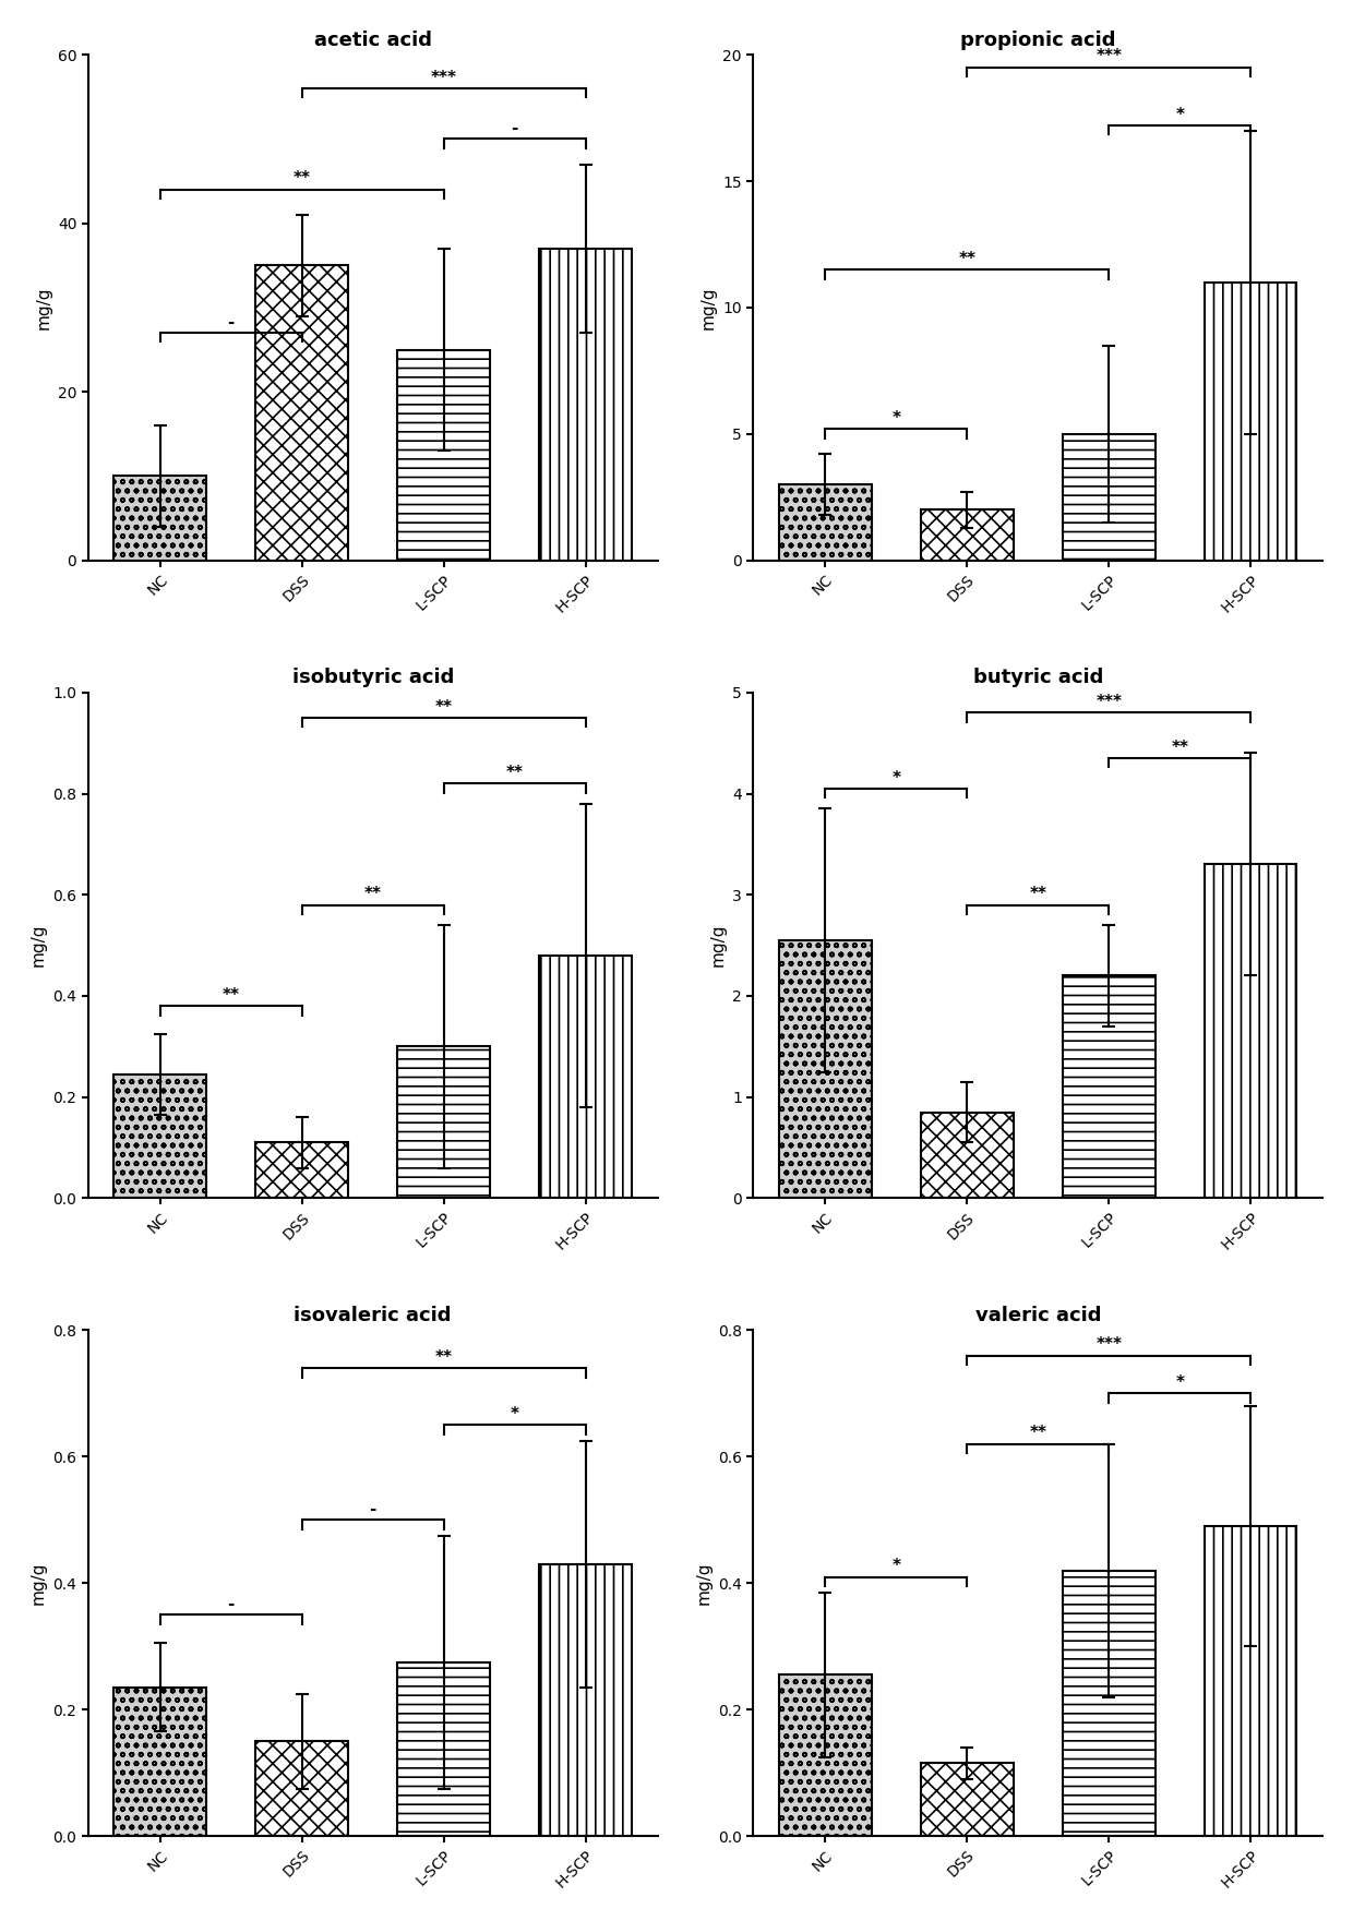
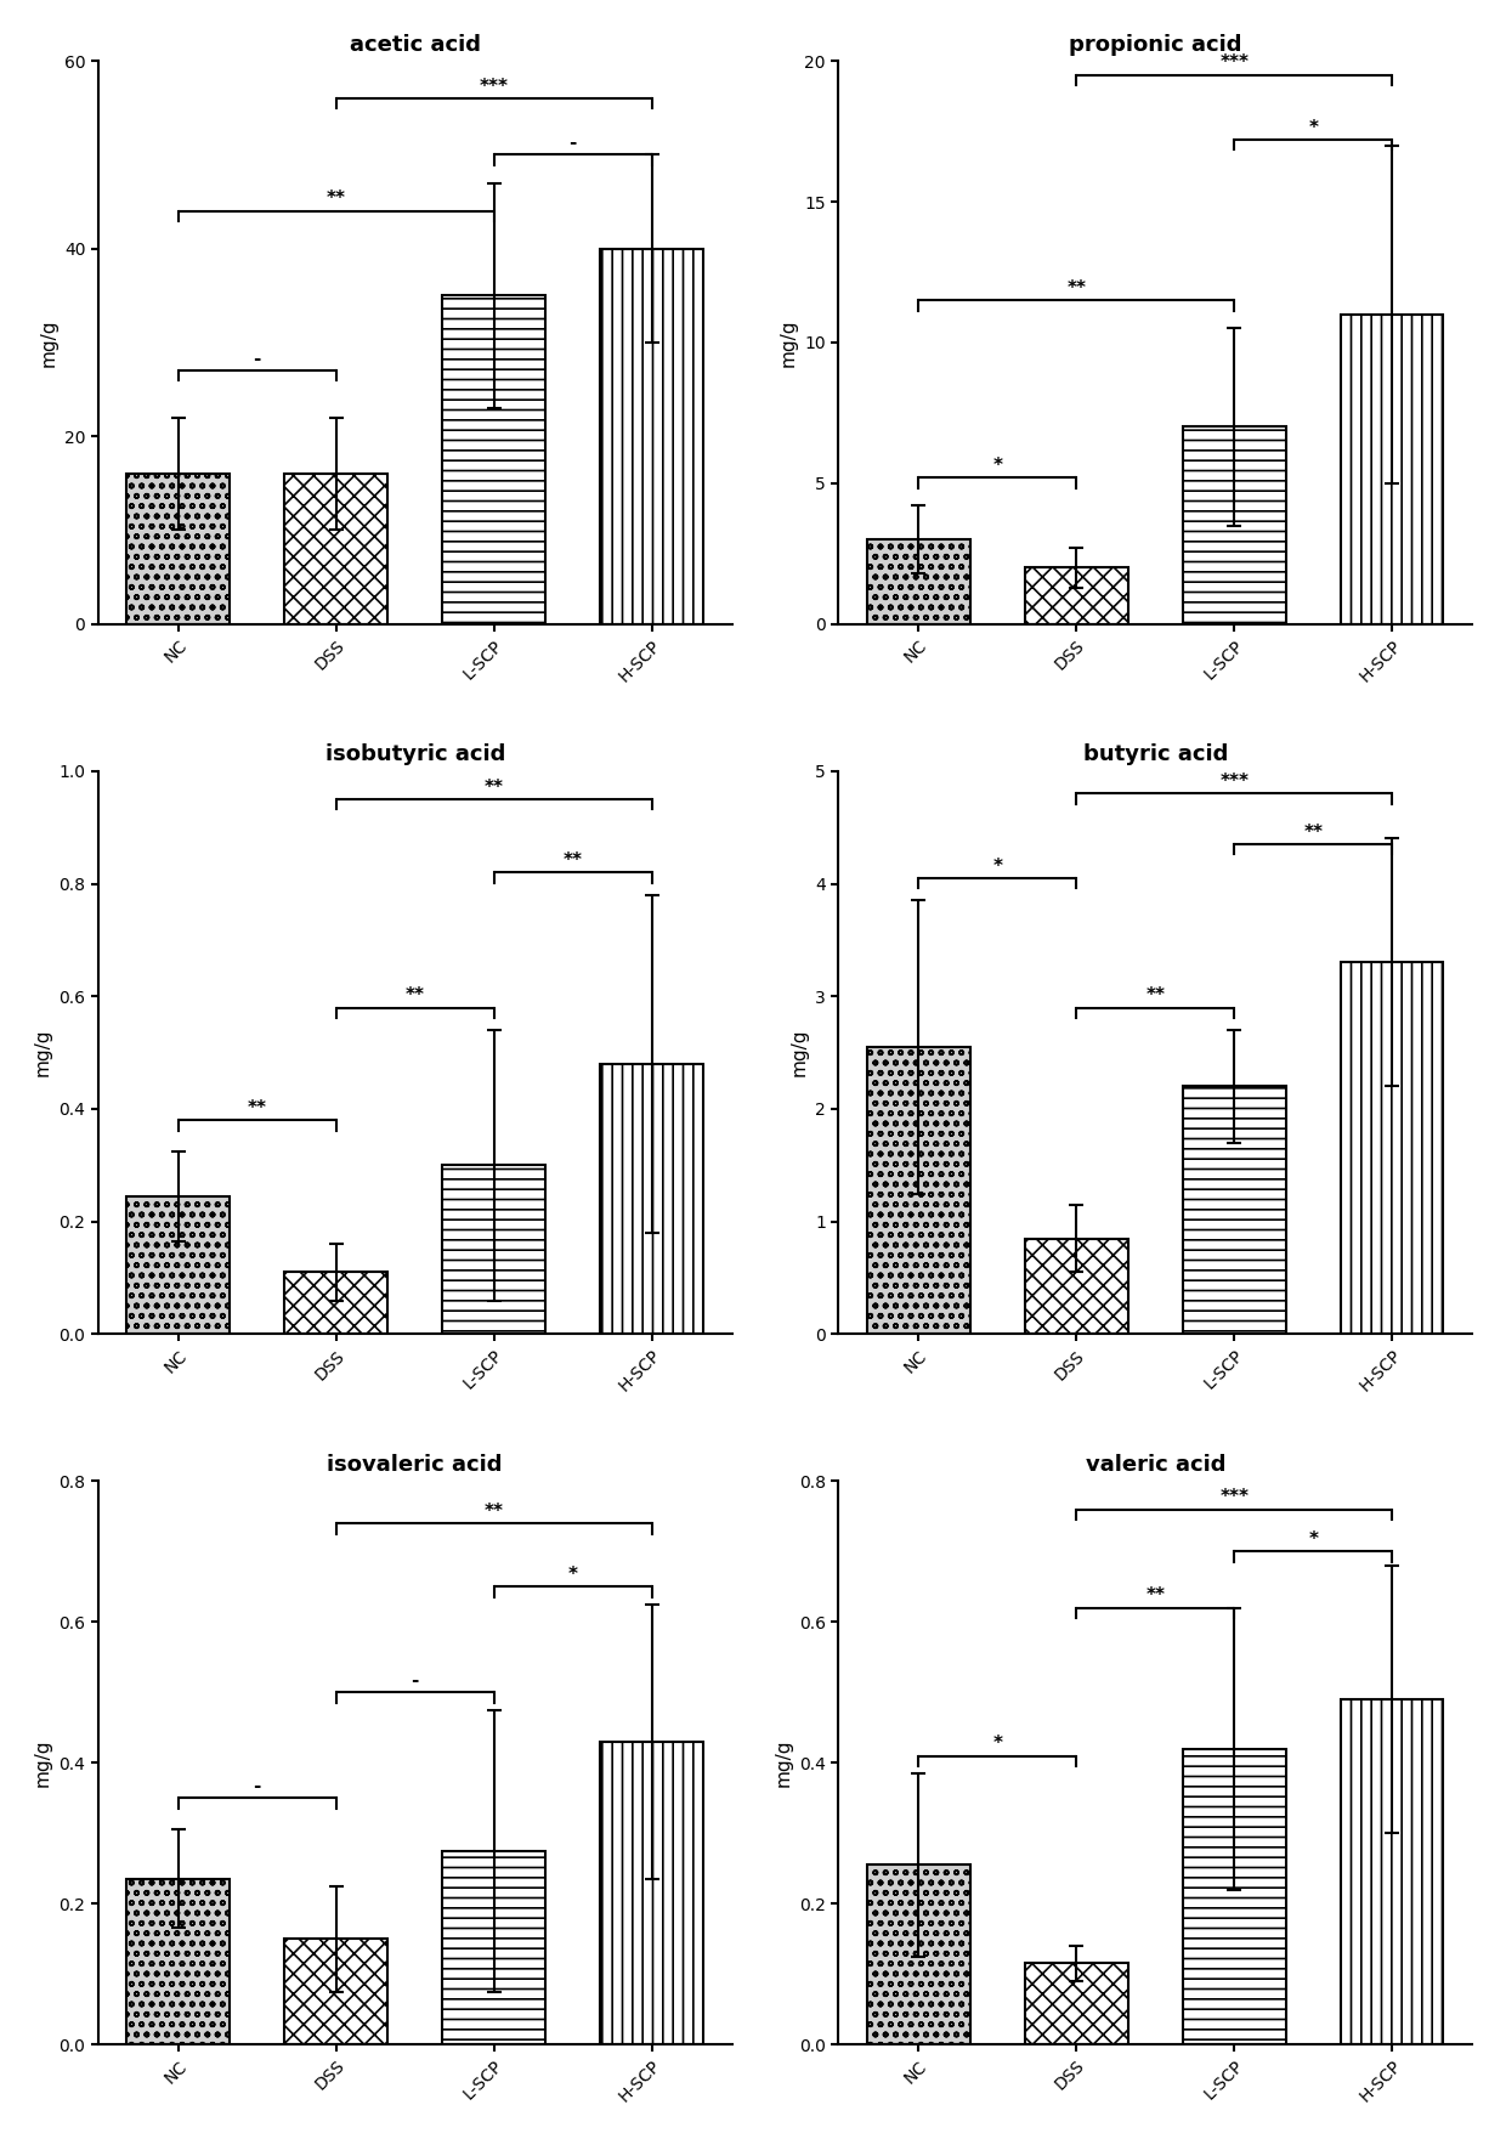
acetic acid/NC: 10 -> 16
acetic acid/DSS: 35 -> 16
acetic acid/L-SCP: 25 -> 35
acetic acid/H-SCP: 37 -> 40
propionic acid/L-SCP: 5 -> 7
